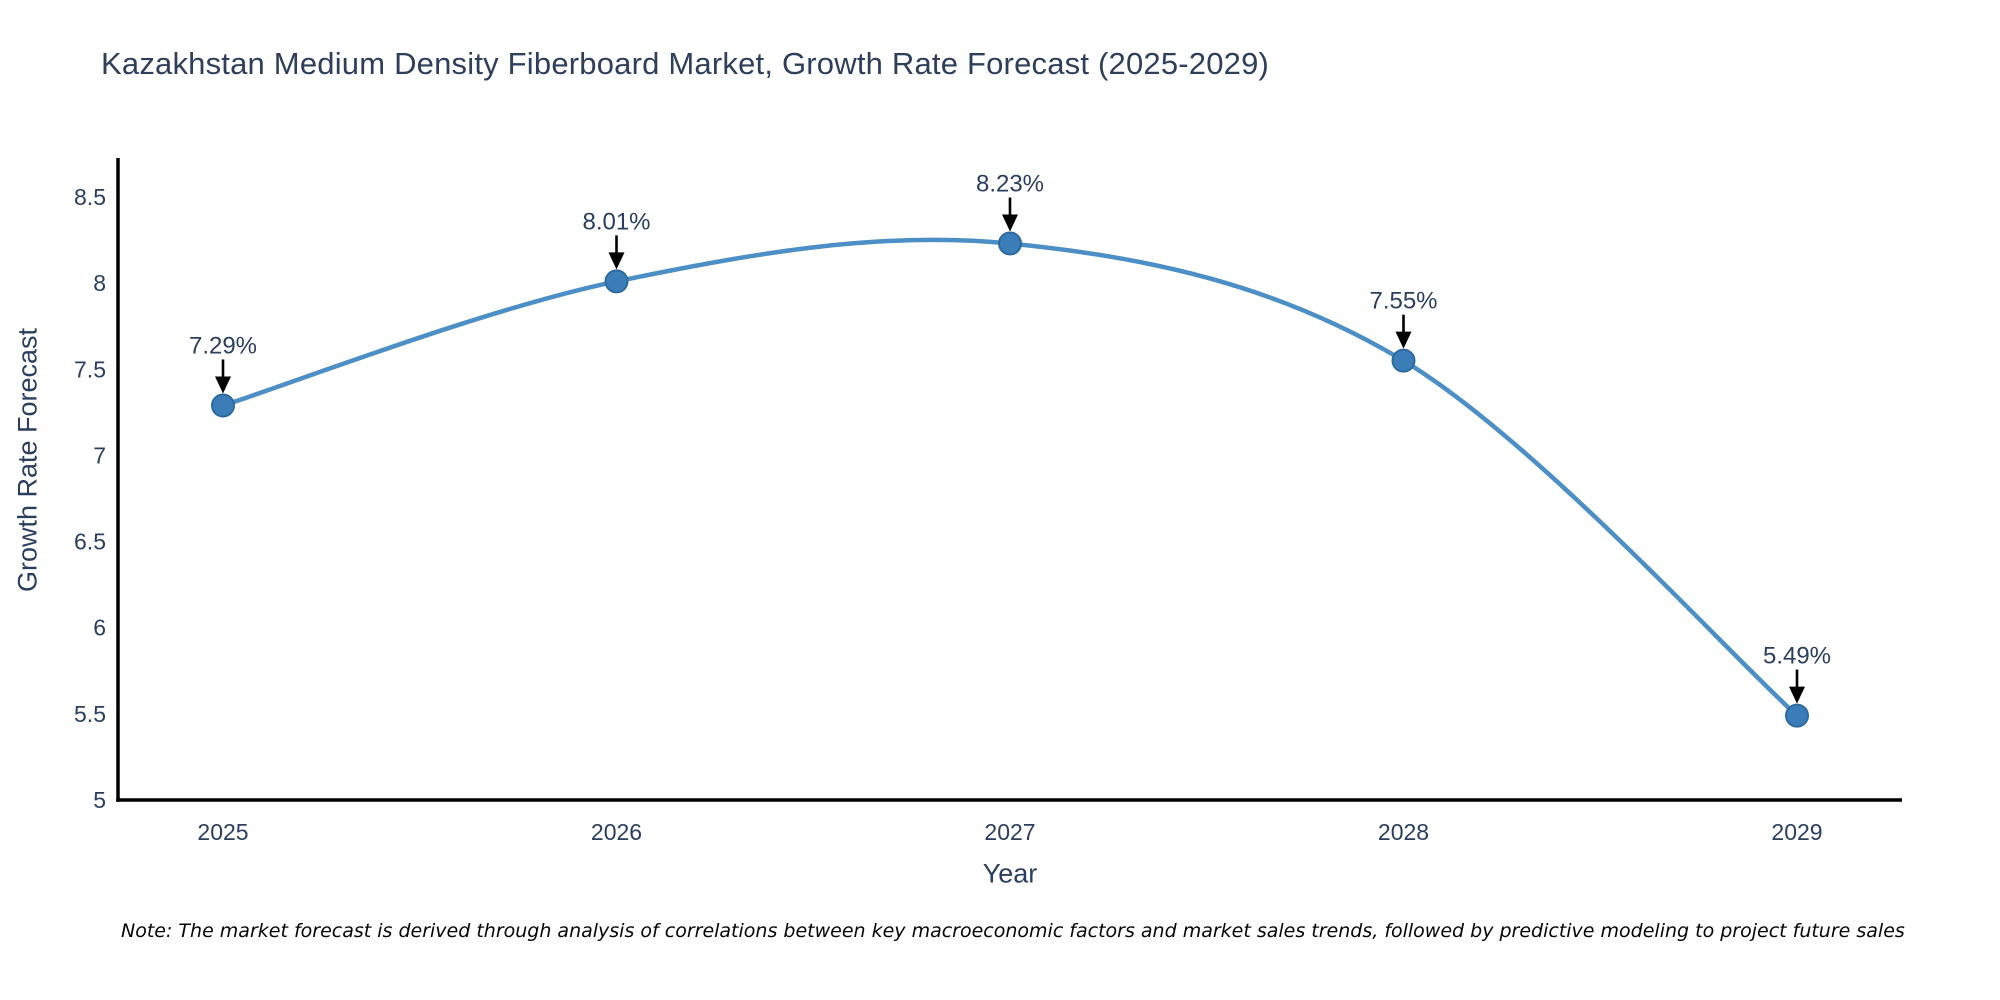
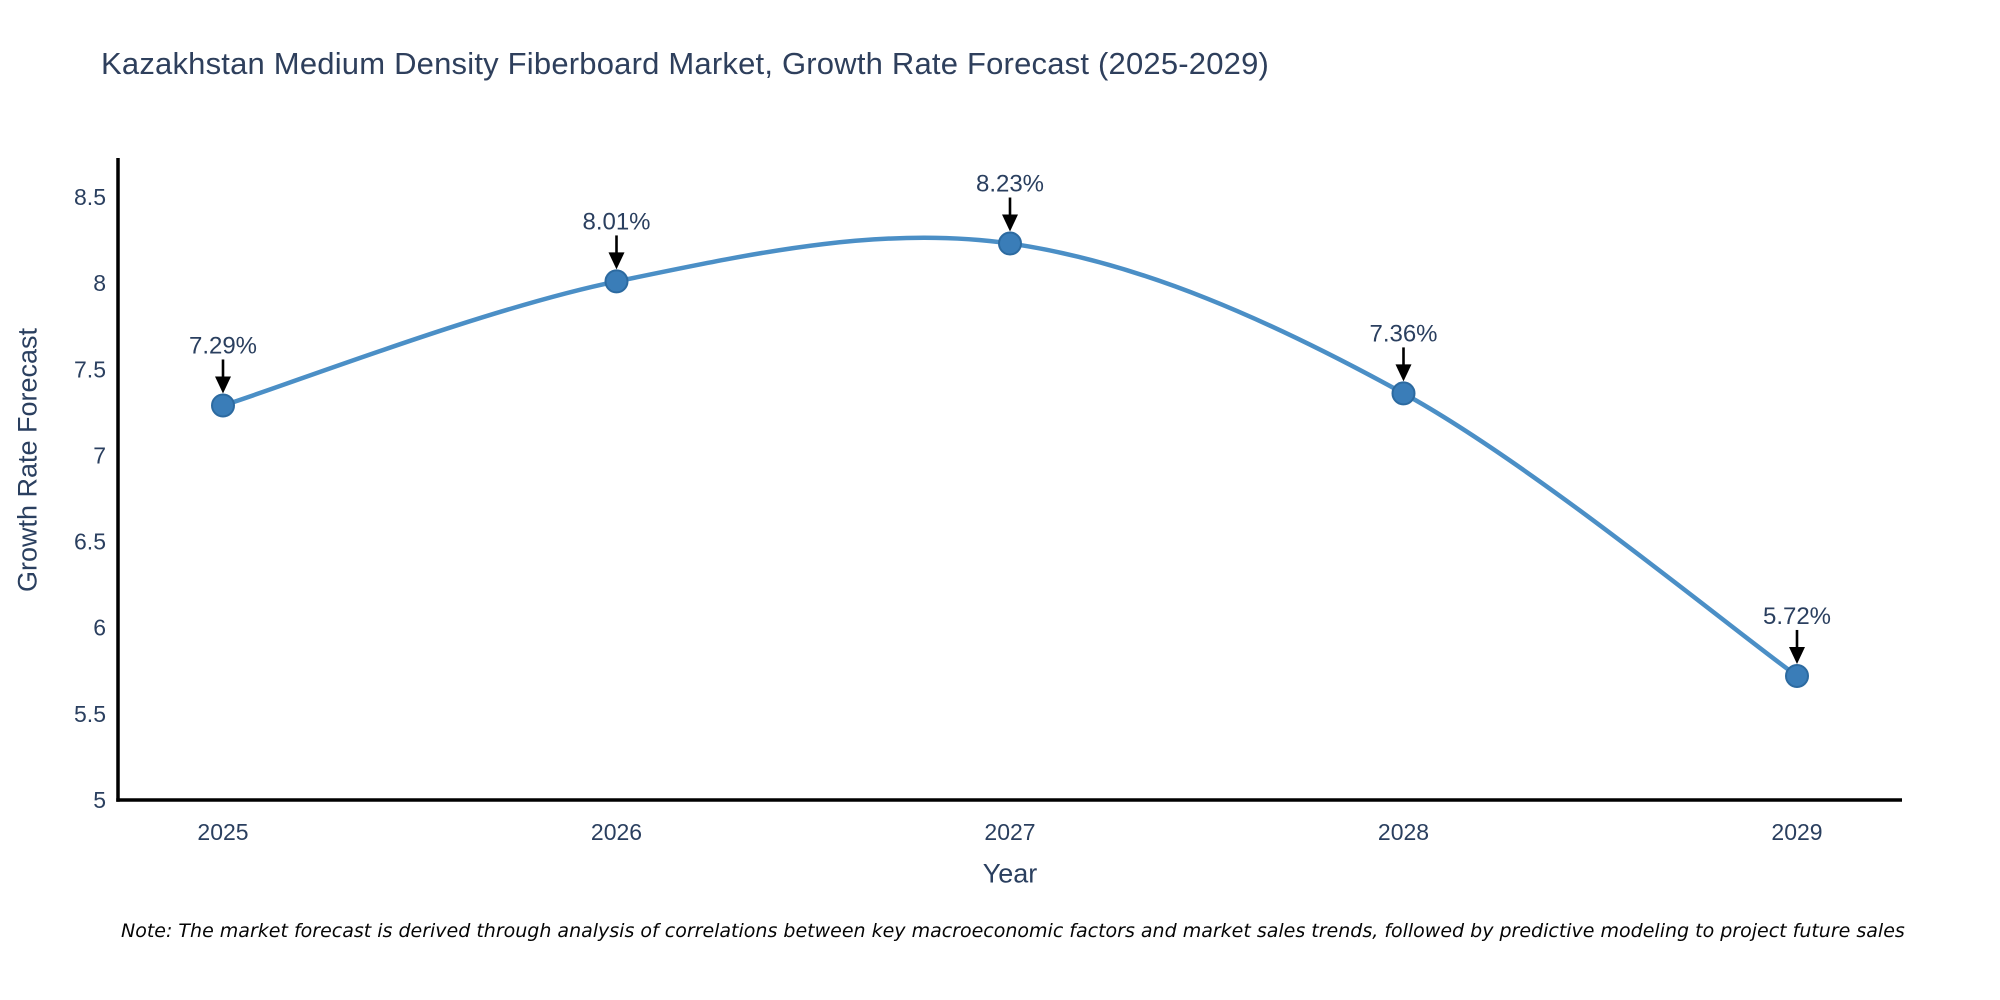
2028: 7.55% -> 7.36%
2029: 5.49% -> 5.72%
